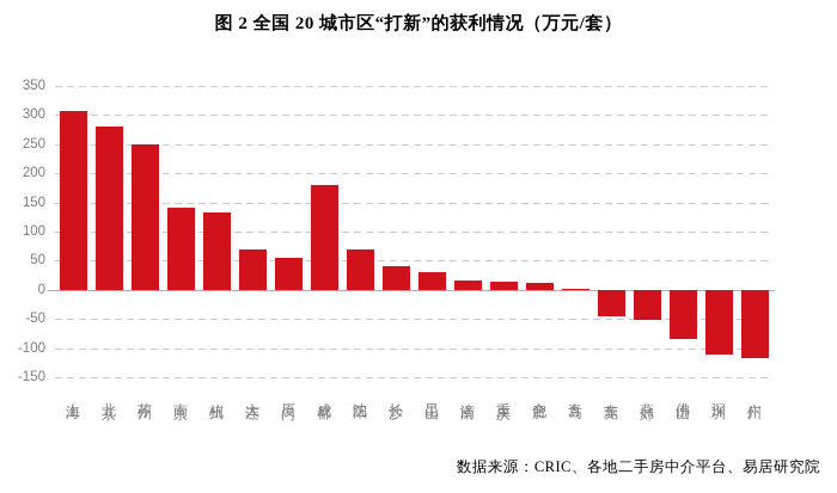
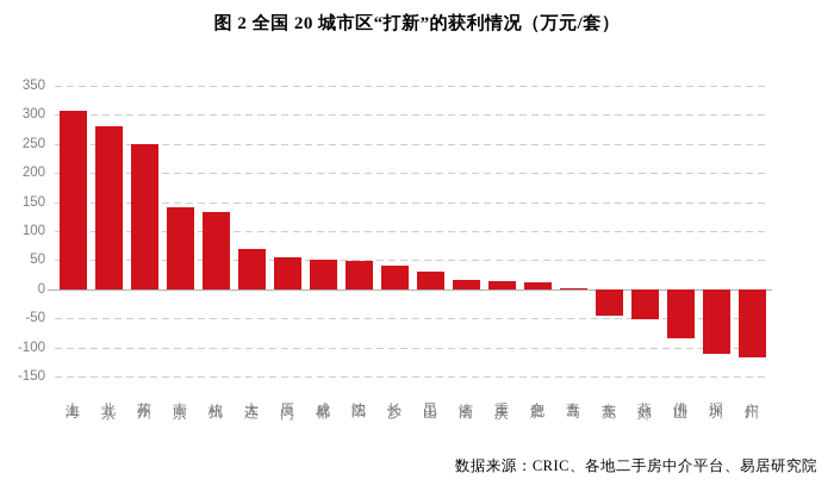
成都: 180 -> 50
沈阳: 70 -> 50
